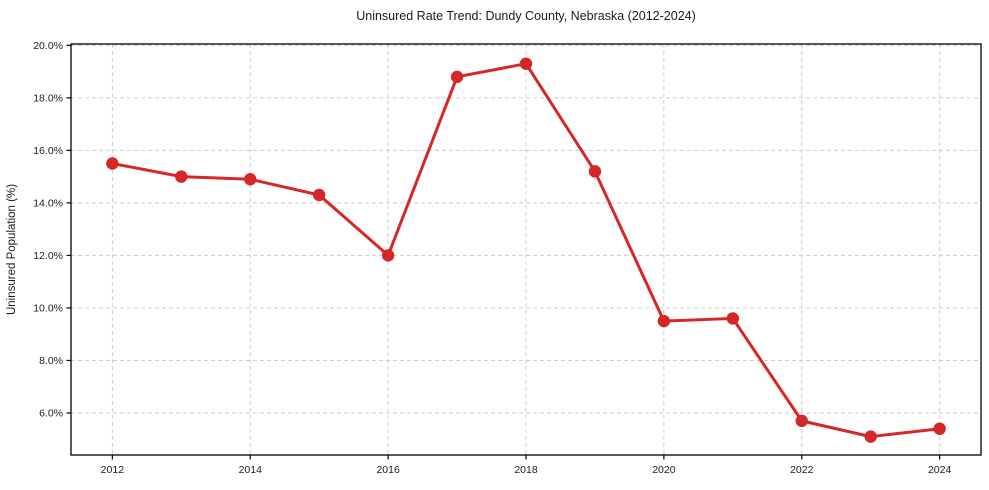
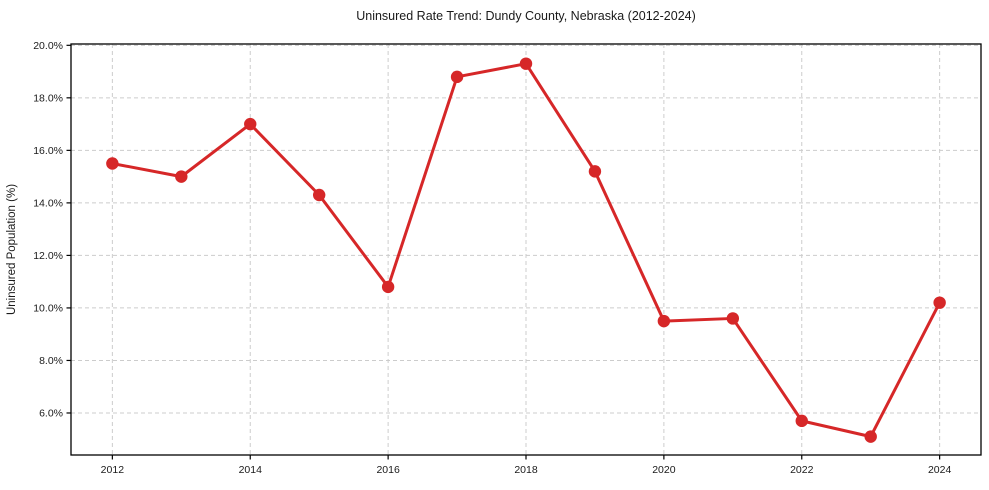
2014: 14.9% -> 17.0%
2016: 12.0% -> 10.8%
2024: 5.4% -> 10.2%
